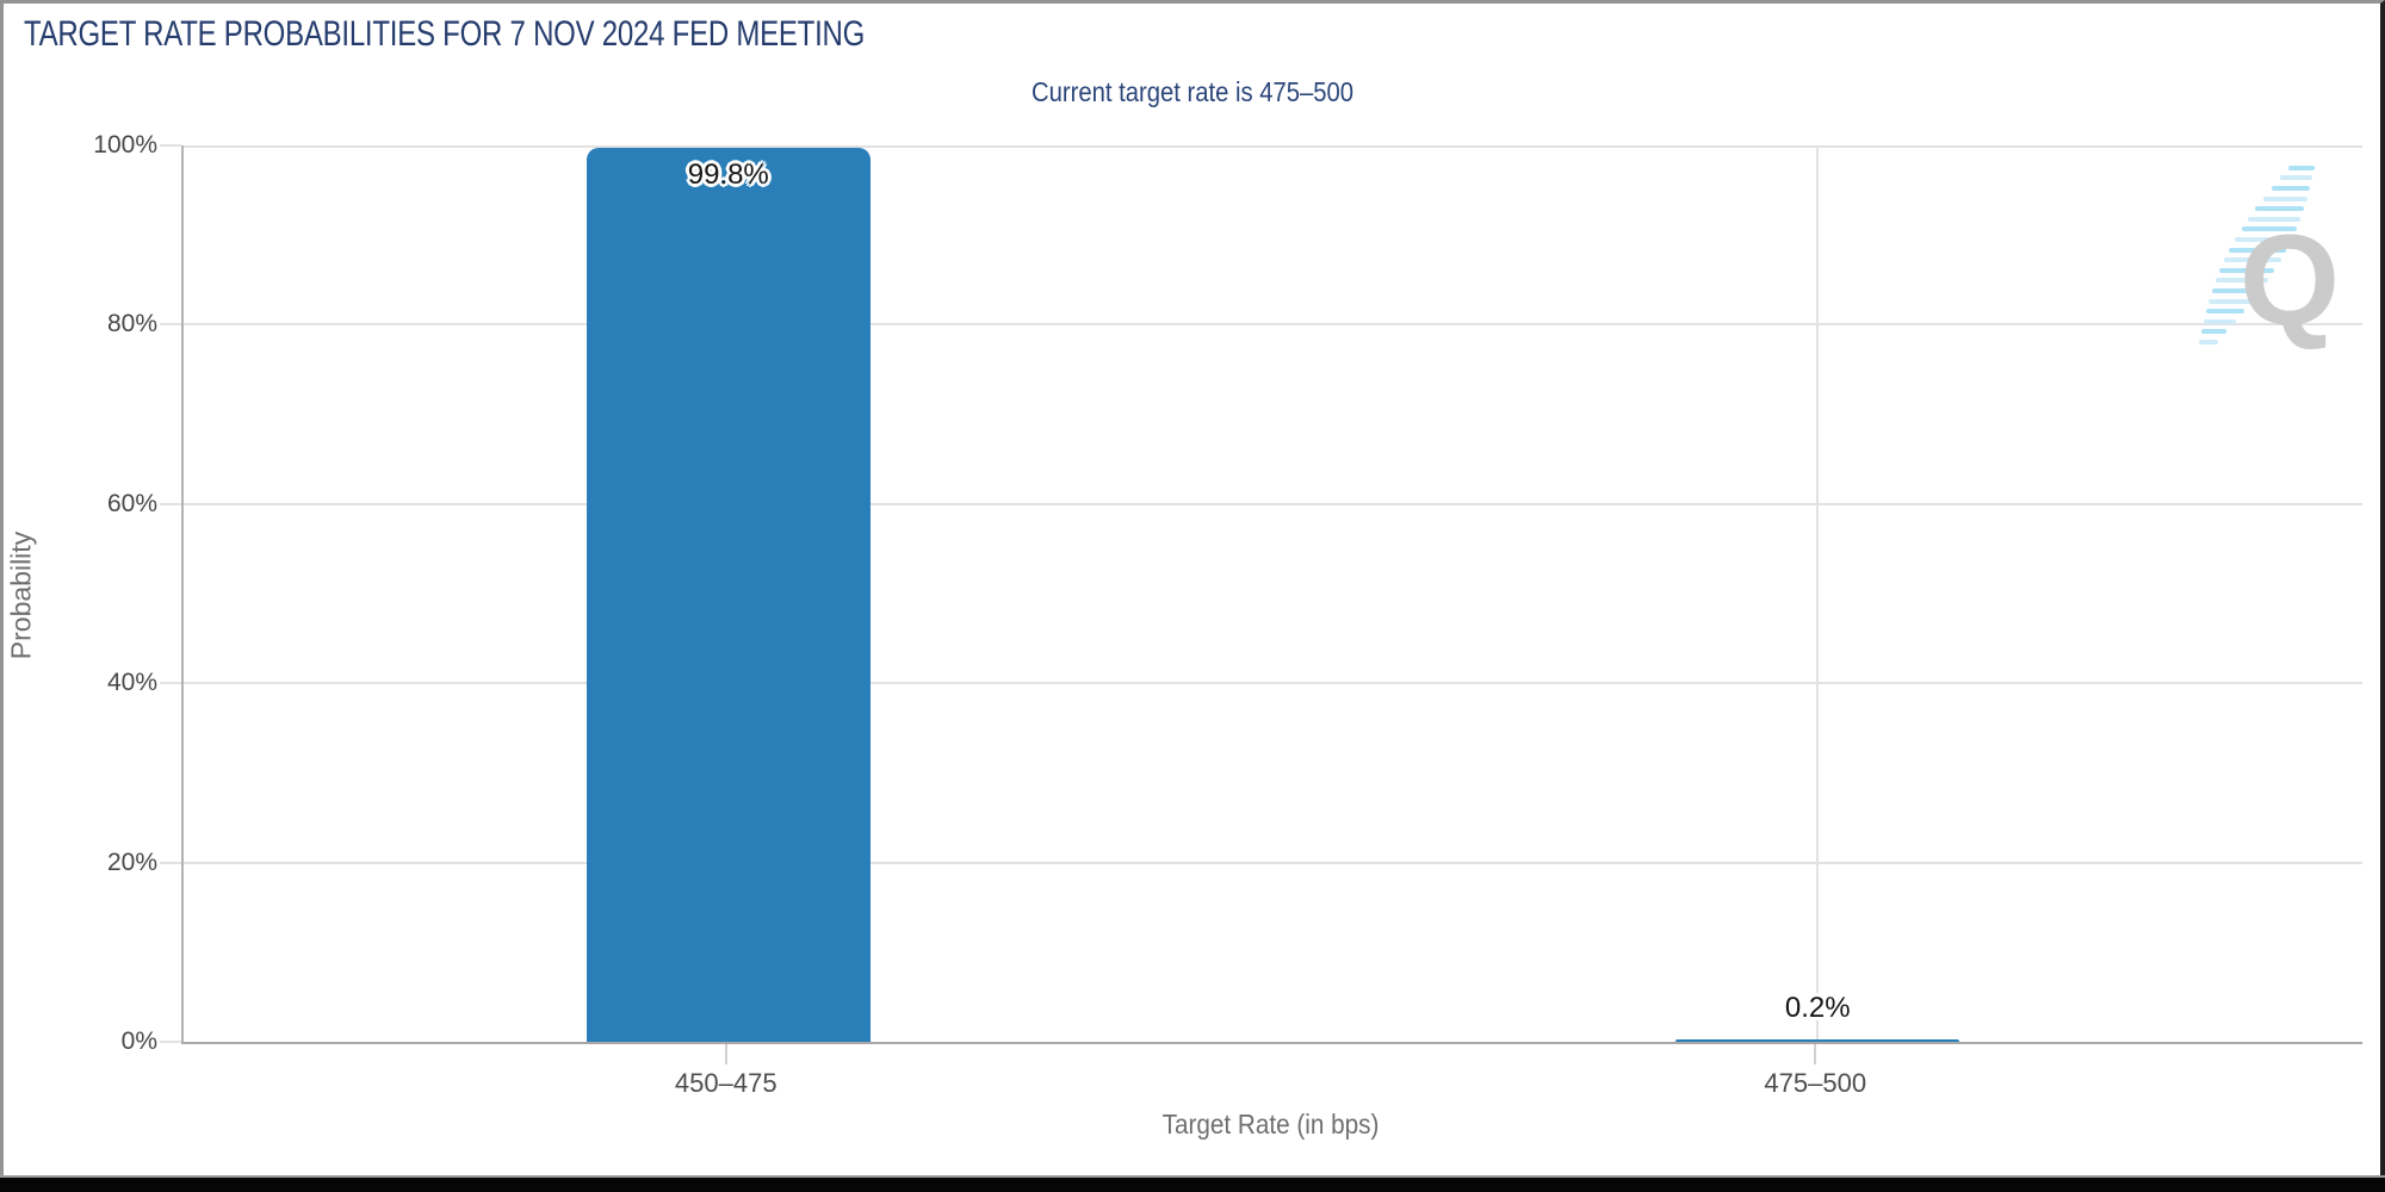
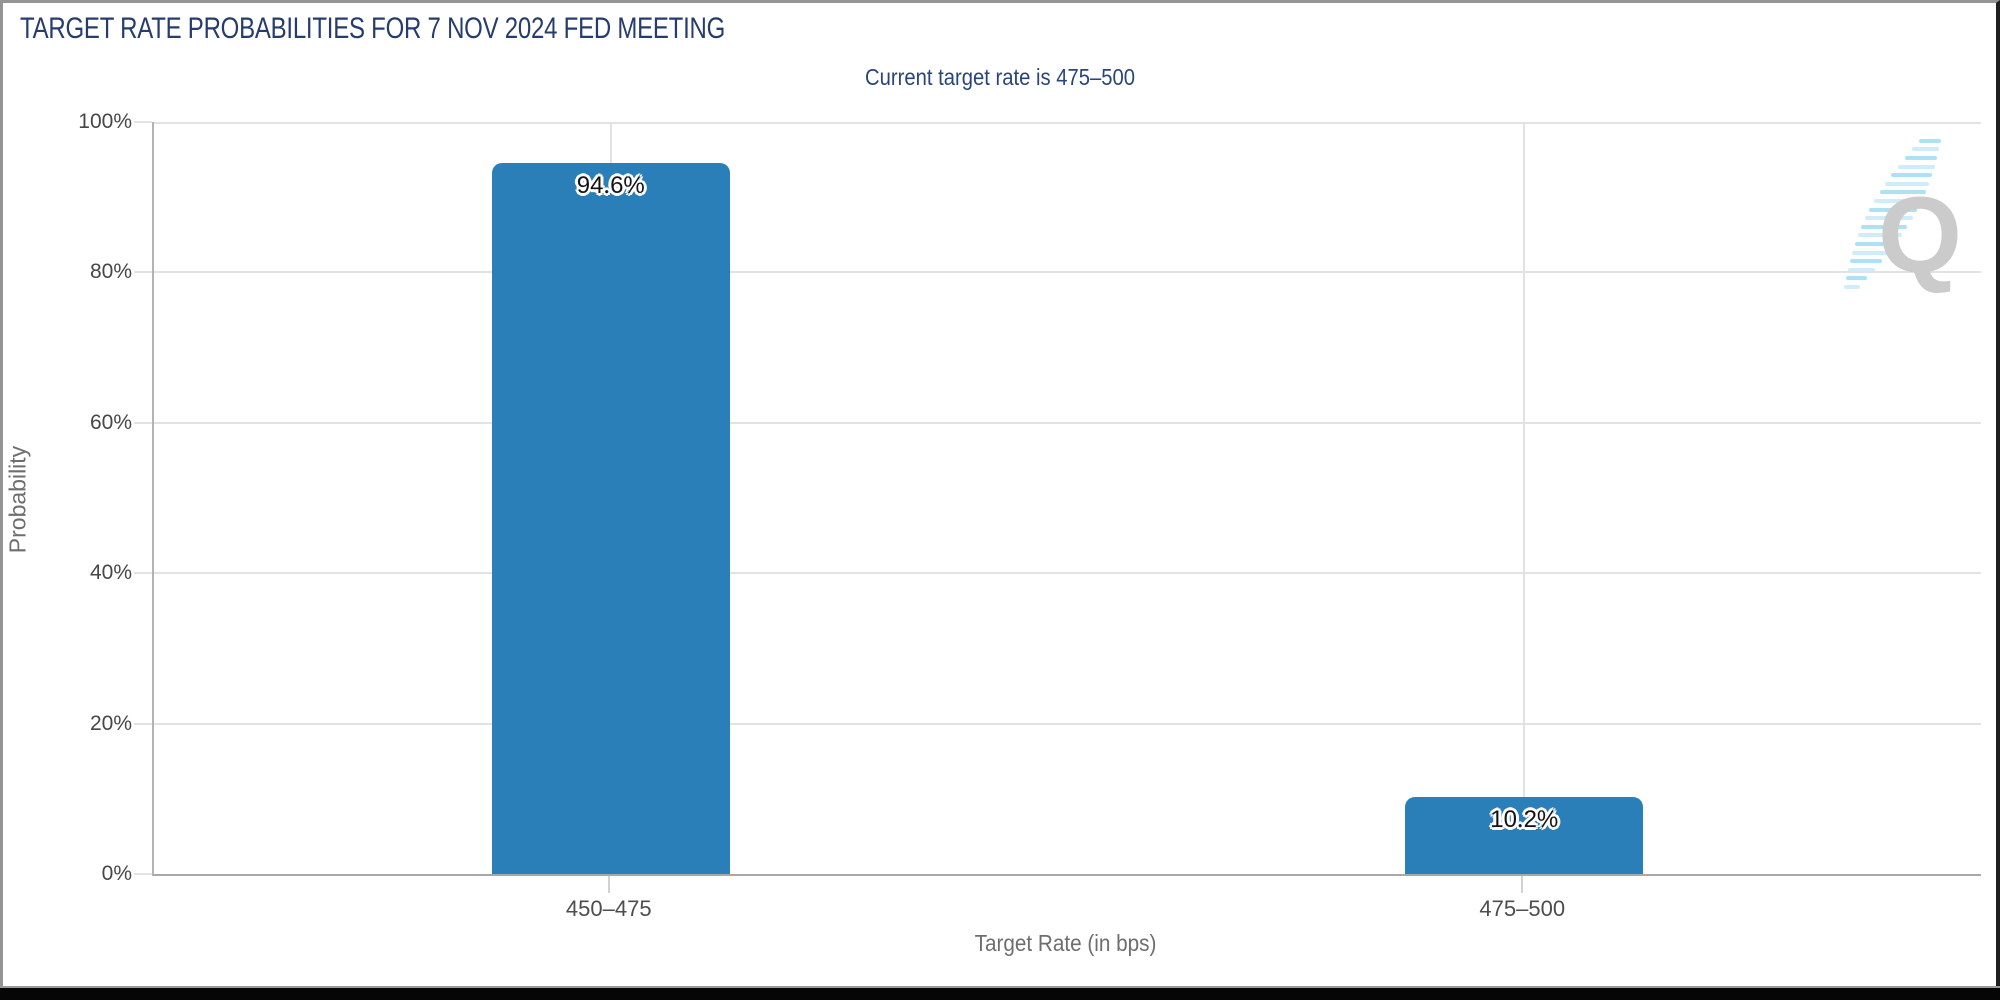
450–475: 99.8% -> 94.6%
475–500: 0.2% -> 10.2%
